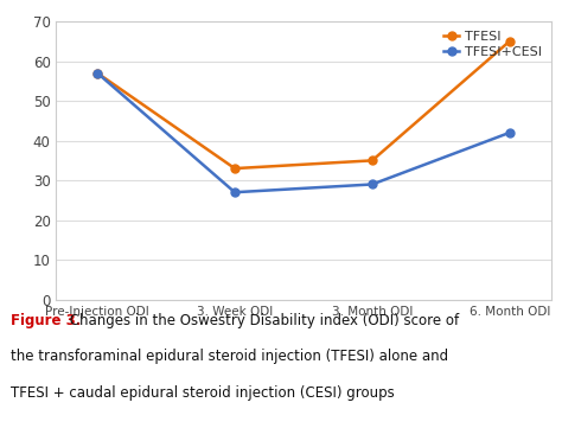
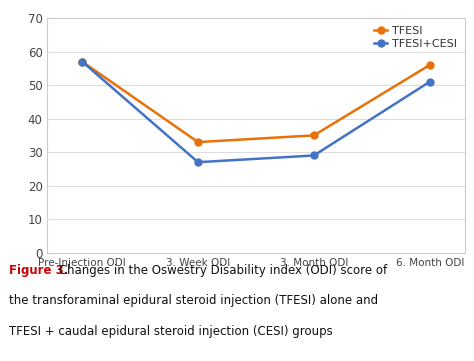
TFESI/6. Month ODI: 65 -> 56
TFESI+CESI/6. Month ODI: 42 -> 51
